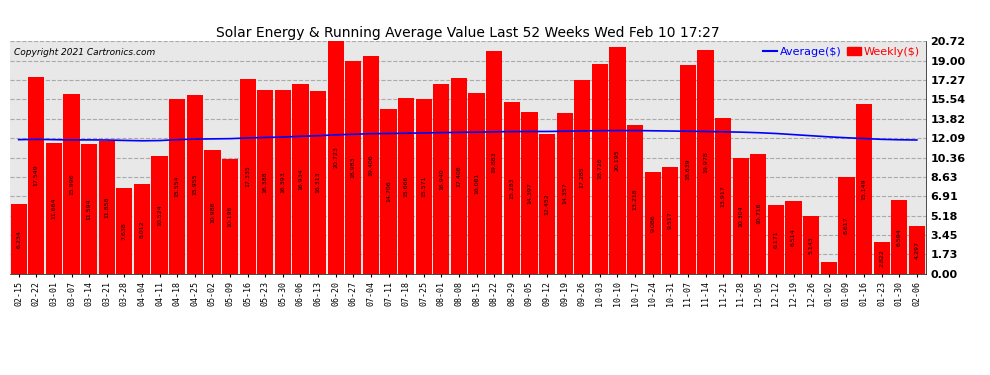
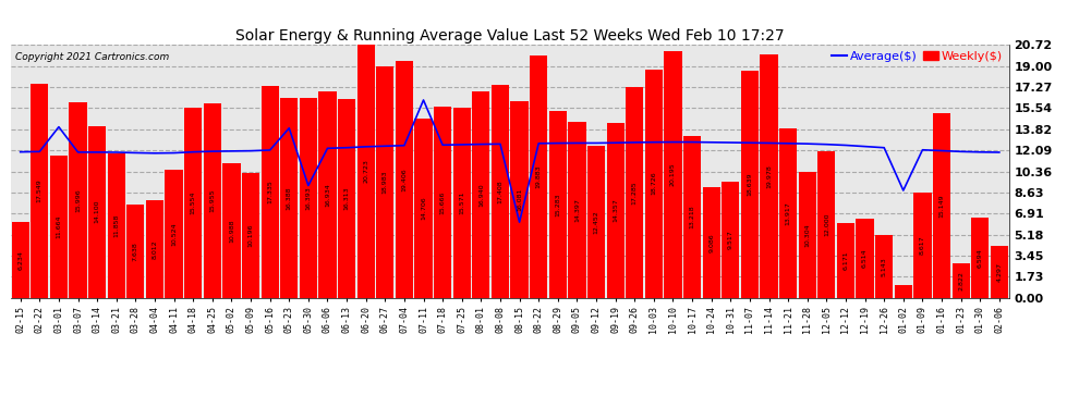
Average($)/03-01: 11.9 -> 14.0
Weekly($)/03-14: 11.6 -> 14.1
Average($)/05-23: 12.2 -> 13.9
Average($)/05-30: 12.2 -> 9.2
Average($)/07-11: 12.5 -> 16.2
Average($)/08-15: 12.6 -> 6.2
Weekly($)/12-05: 10.7 -> 12.0
Average($)/01-02: 12.2 -> 8.8
